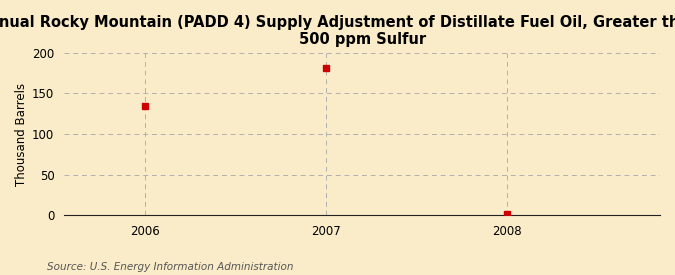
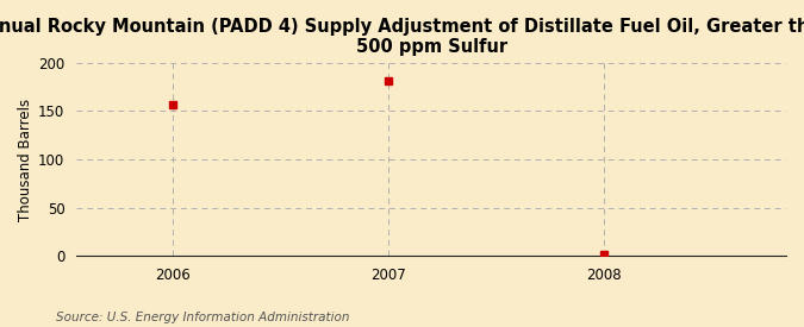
2006: 134 -> 156
